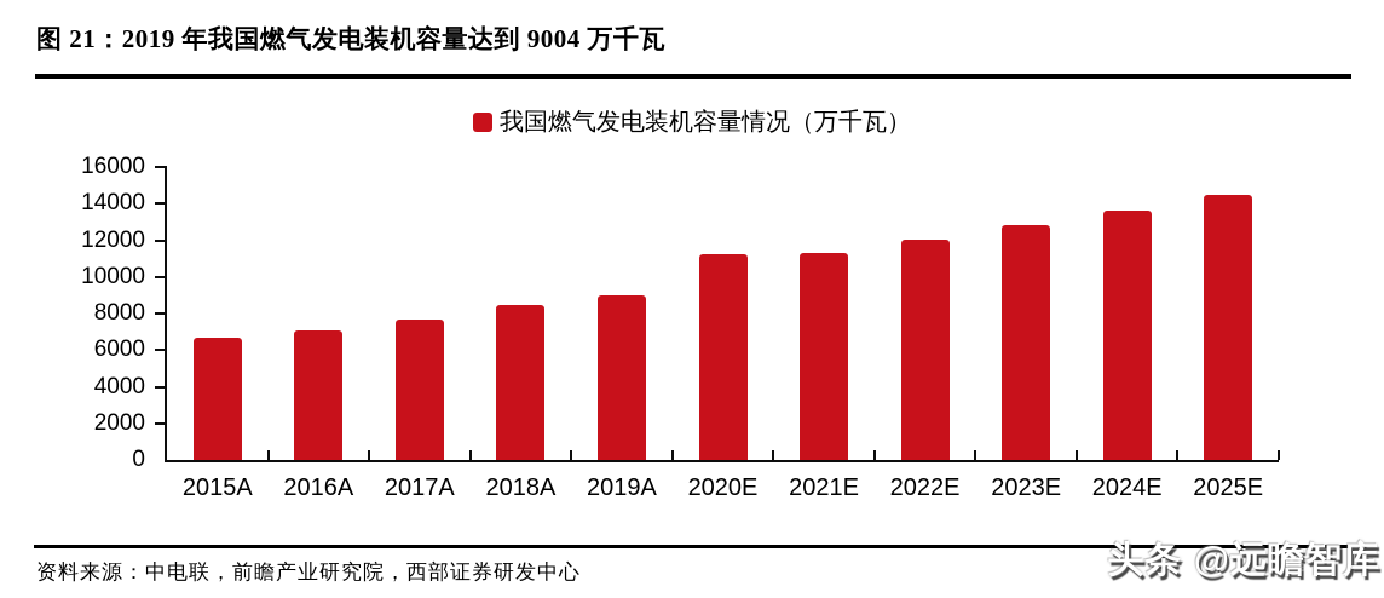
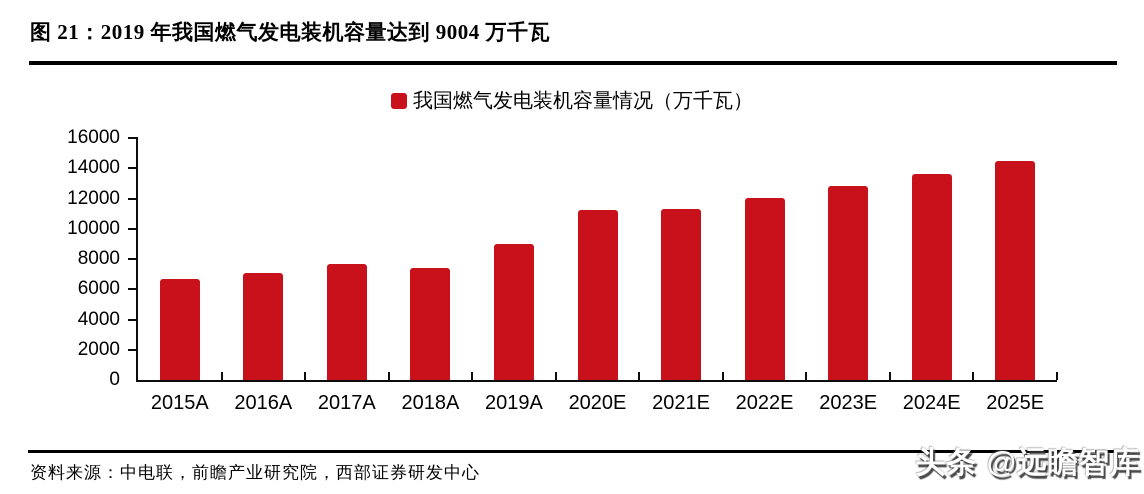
2018A: 8400 -> 7400
